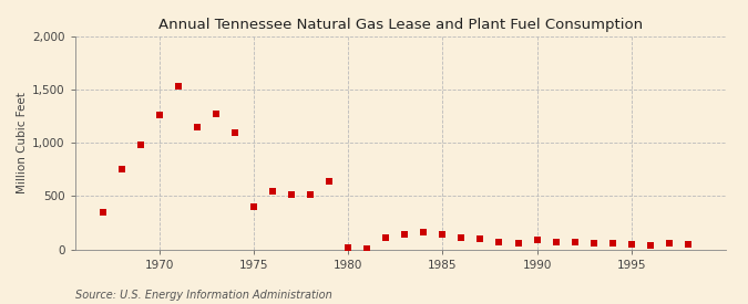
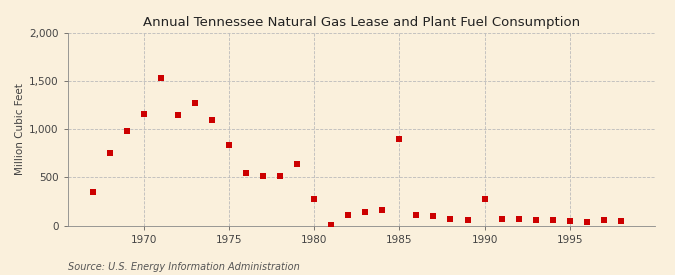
1970: 1,260 -> 1,160
1975: 400 -> 840
1980: 20 -> 280
1985: 140 -> 900
1990: 80 -> 280
